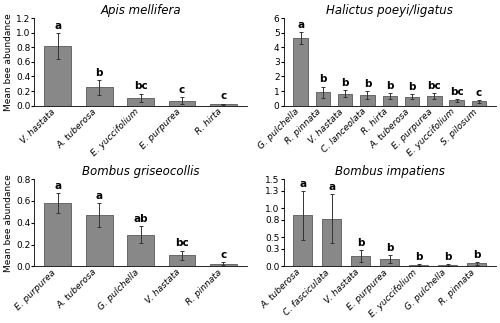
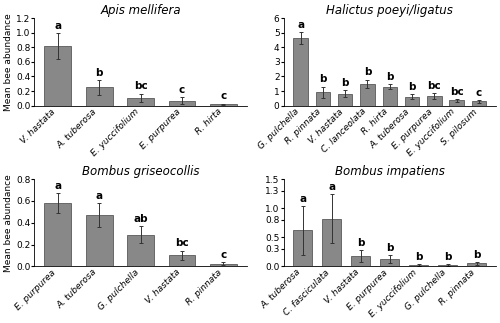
Halictus poeyi/ligatus/C. lanceolata: 0.7 -> 1.5
Halictus poeyi/ligatus/R. hirta: 0.7 -> 1.3
Bombus impatiens/A. tuberosa: 0.88 -> 0.62
